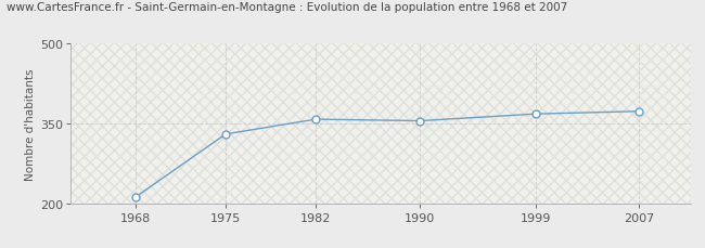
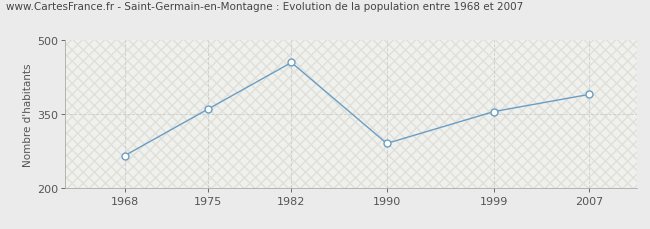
1968: 211 -> 265
1975: 330 -> 360
1982: 358 -> 455
1990: 355 -> 290
1999: 368 -> 355
2007: 373 -> 390
